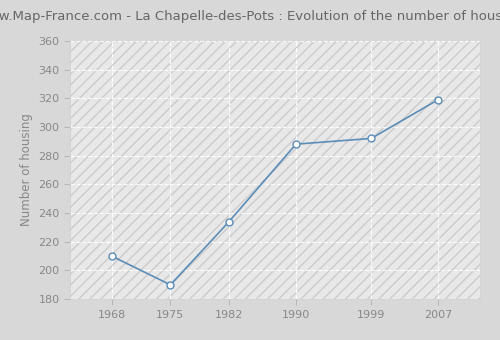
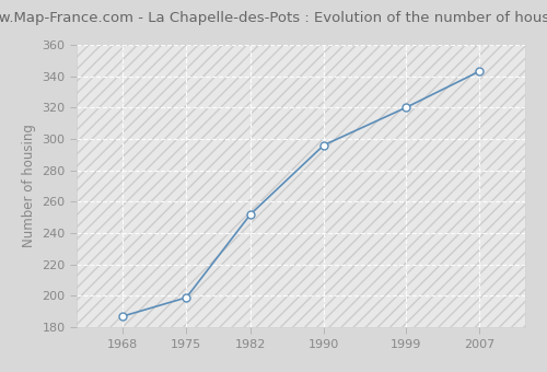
1968: 210 -> 187
1975: 190 -> 199
1982: 234 -> 252
1990: 288 -> 296
1999: 292 -> 320
2007: 319 -> 343
